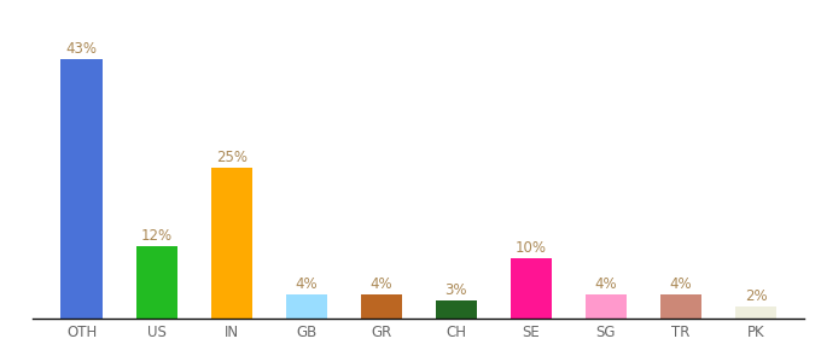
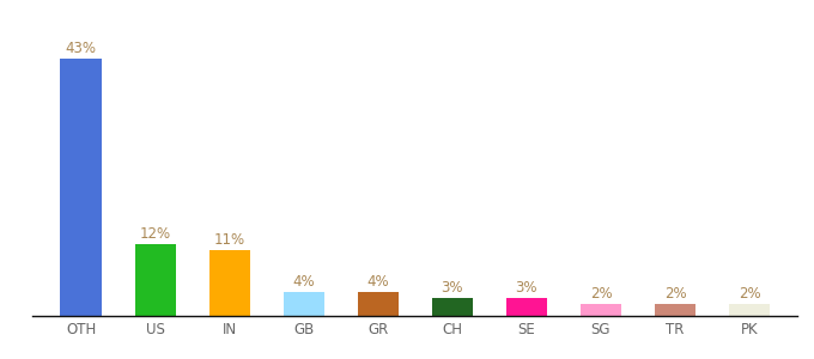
IN: 25% -> 11%
SE: 10% -> 3%
SG: 4% -> 2%
TR: 4% -> 2%
